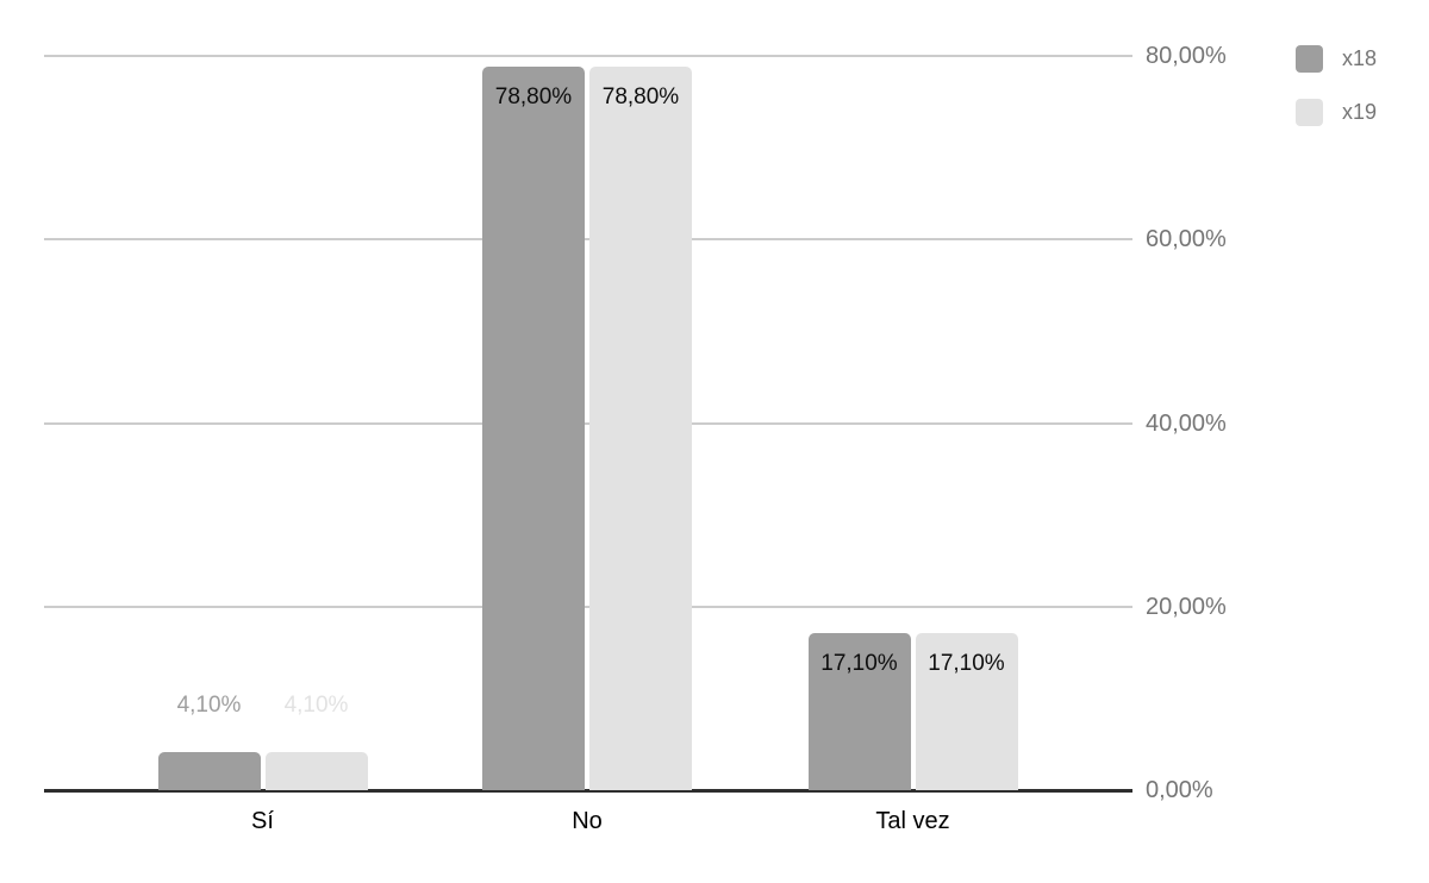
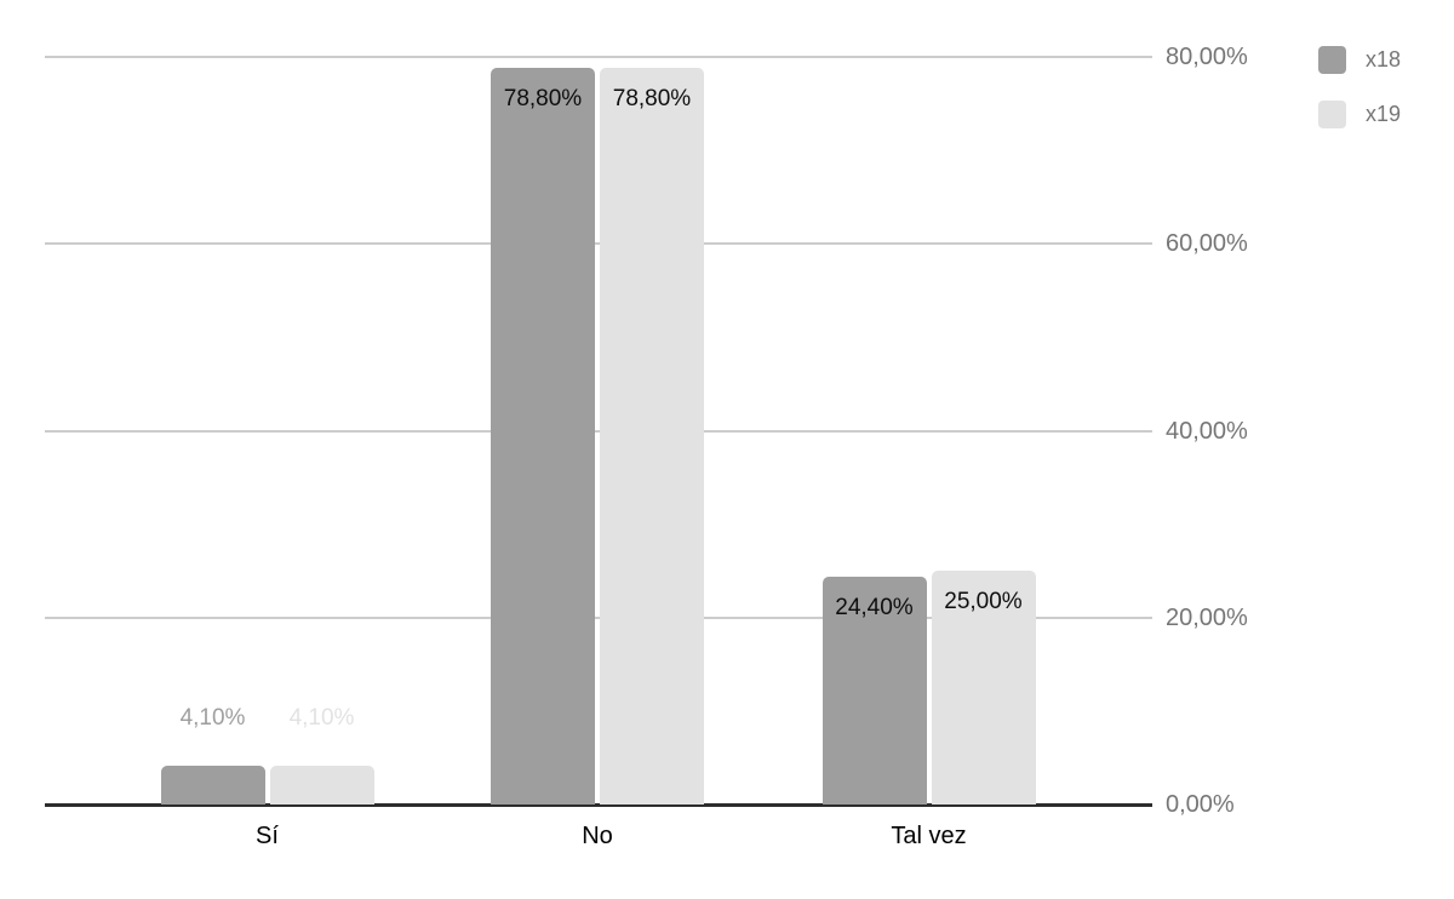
x18/Tal vez: 17,10% -> 24,40%
x19/Tal vez: 17,10% -> 25,00%
